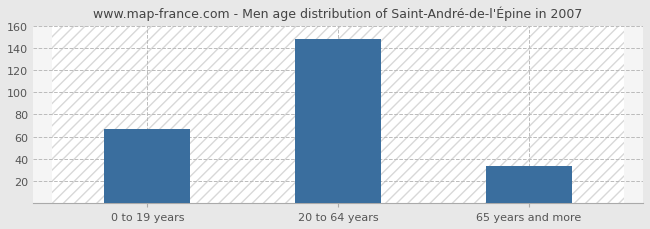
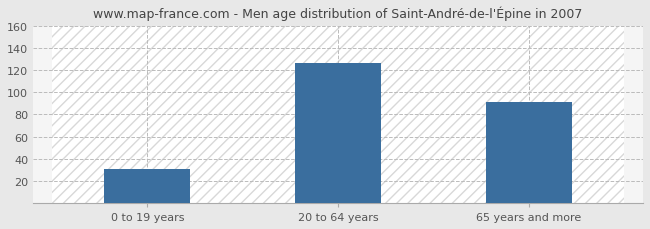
0 to 19 years: 67 -> 31
20 to 64 years: 148 -> 126
65 years and more: 33 -> 91
